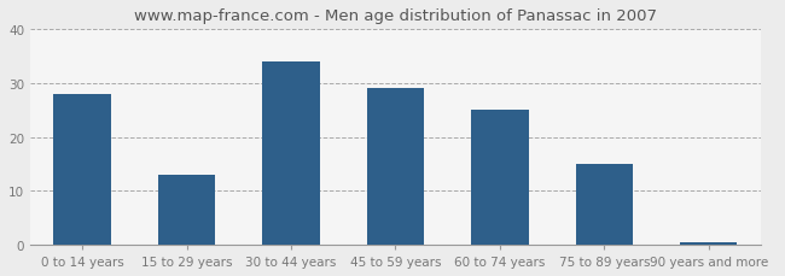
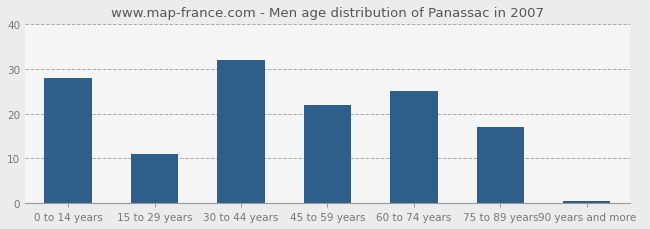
15 to 29 years: 13.0 -> 11.0
30 to 44 years: 34.0 -> 32.0
45 to 59 years: 29.0 -> 22.0
75 to 89 years: 15.0 -> 17.0
